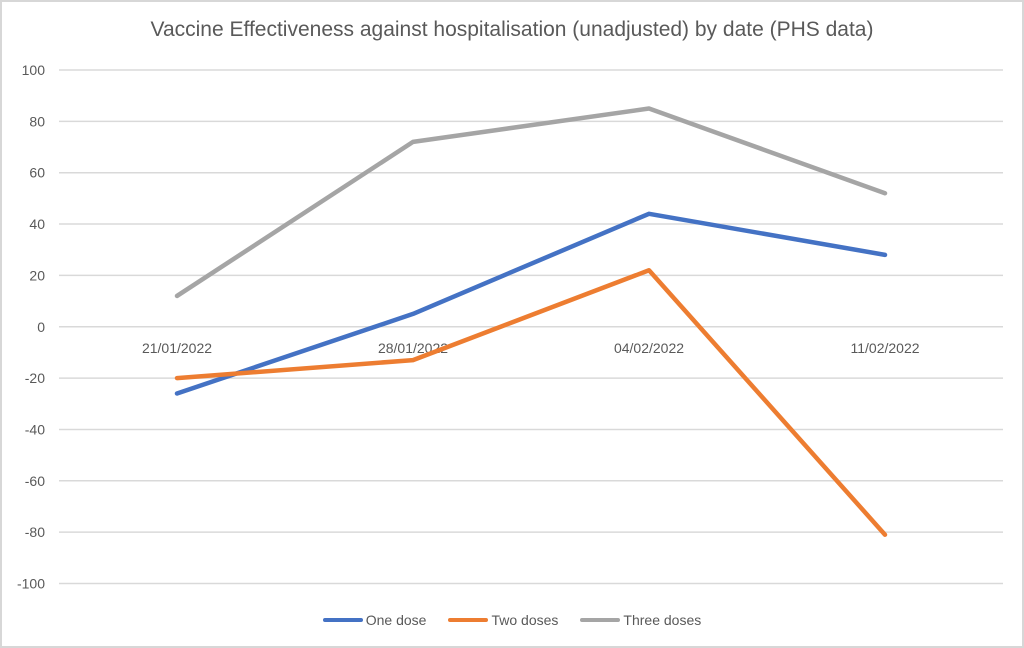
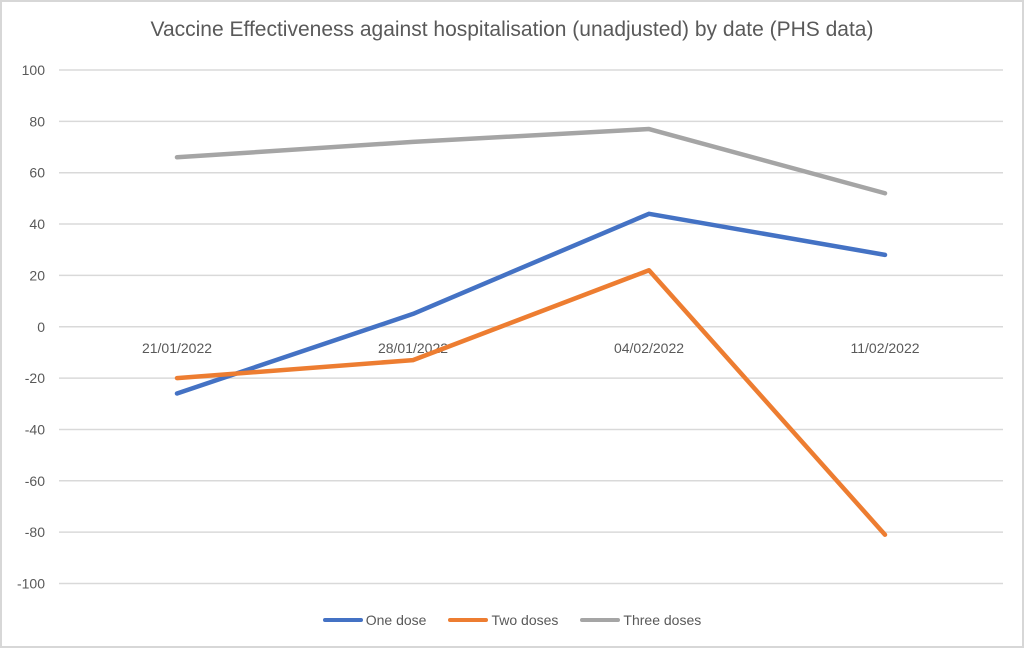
Three doses/21/01/2022: 12 -> 66
Three doses/04/02/2022: 85 -> 77
